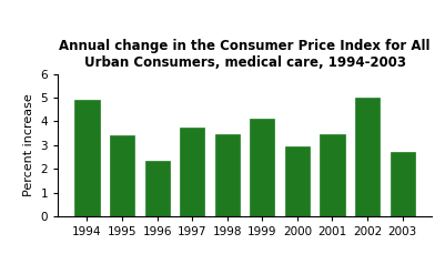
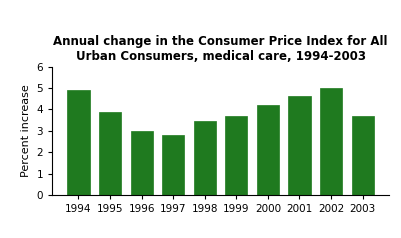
1995: 3.40 -> 3.90
1996: 2.35 -> 3.00
1997: 3.75 -> 2.80
1999: 4.10 -> 3.70
2000: 2.95 -> 4.20
2001: 3.45 -> 4.65
2003: 2.70 -> 3.70
